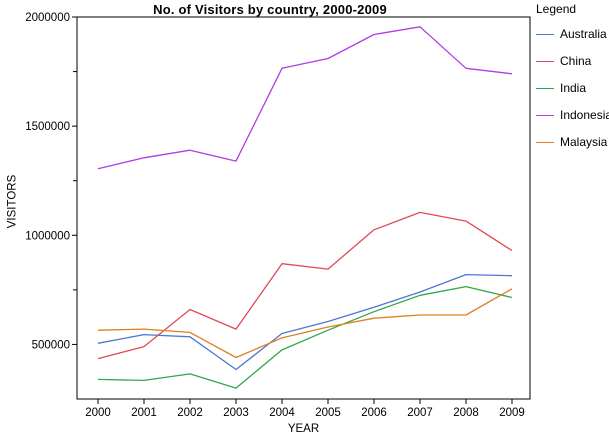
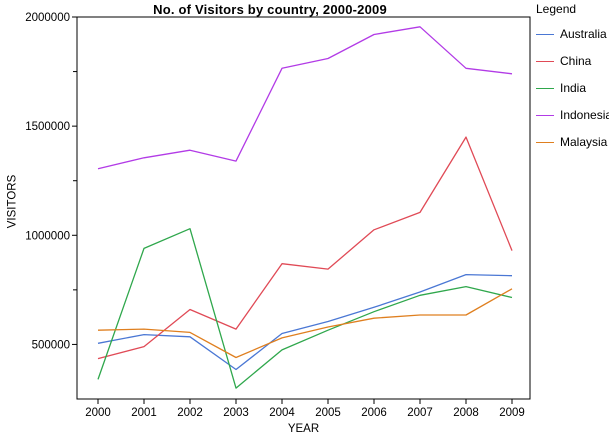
India/2001: 340000 -> 940000
India/2002: 360000 -> 1030000
China/2008: 1060000 -> 1450000
